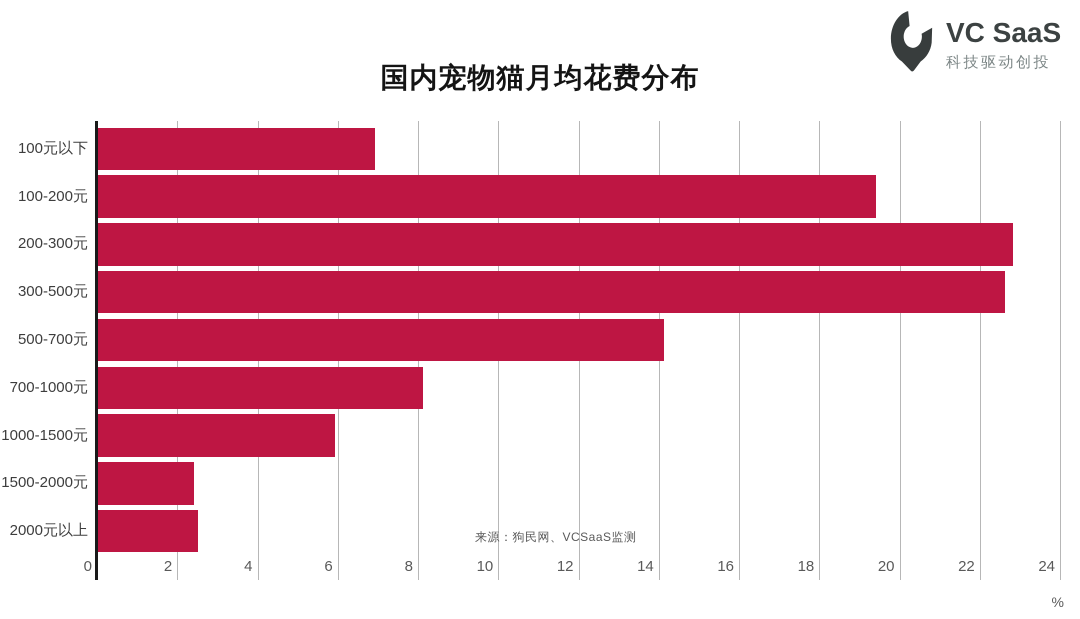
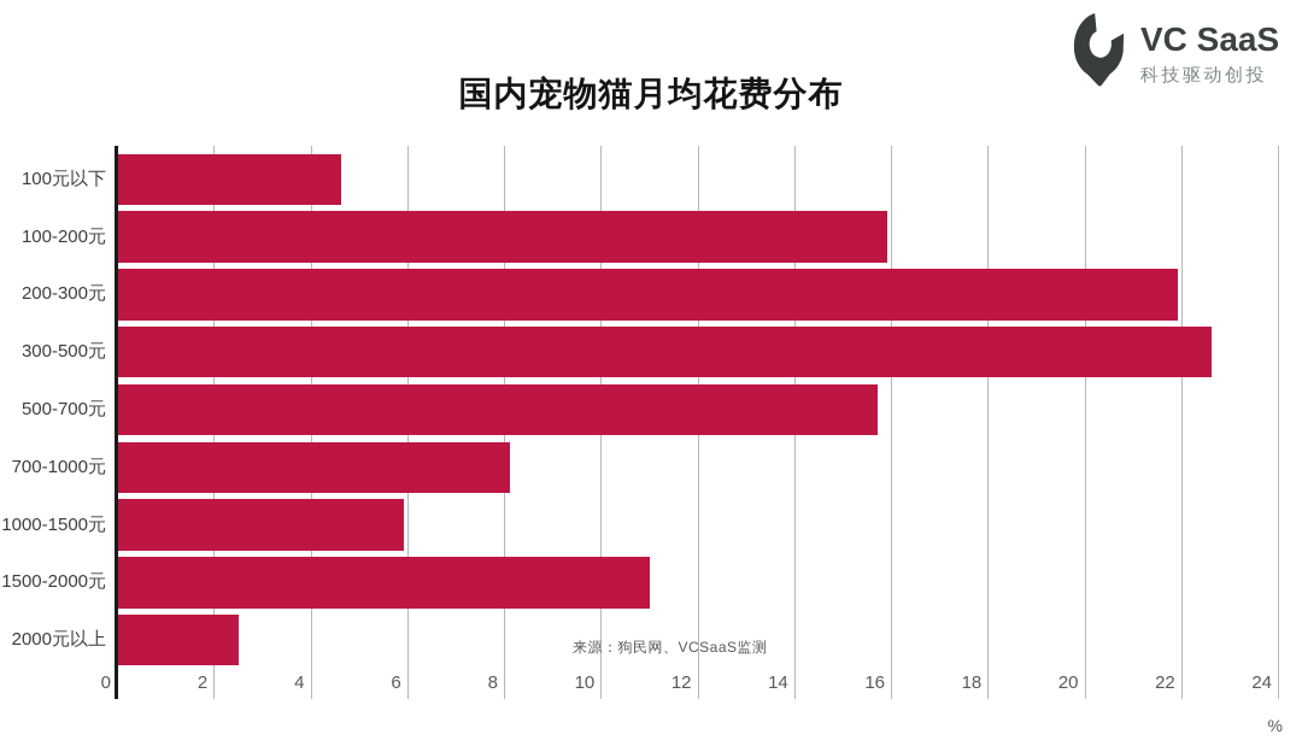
100元以下: 6.9 -> 4.6
100-200元: 19.4 -> 15.9
200-300元: 22.8 -> 21.9
500-700元: 14.1 -> 15.7
1500-2000元: 2.4 -> 11.0
